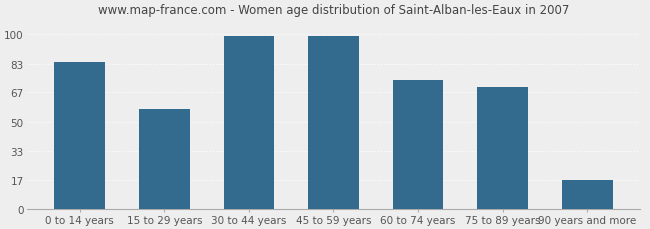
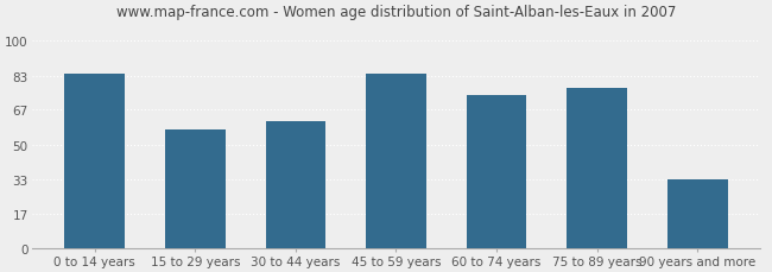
30 to 44 years: 99 -> 61
45 to 59 years: 99 -> 84
75 to 89 years: 70 -> 77
90 years and more: 17 -> 33
